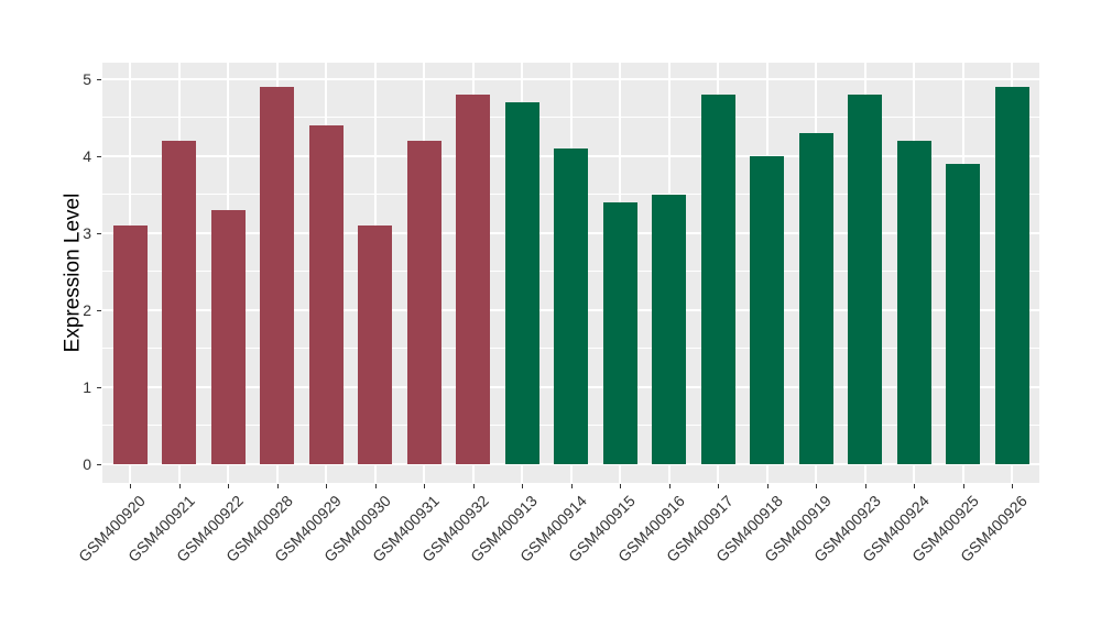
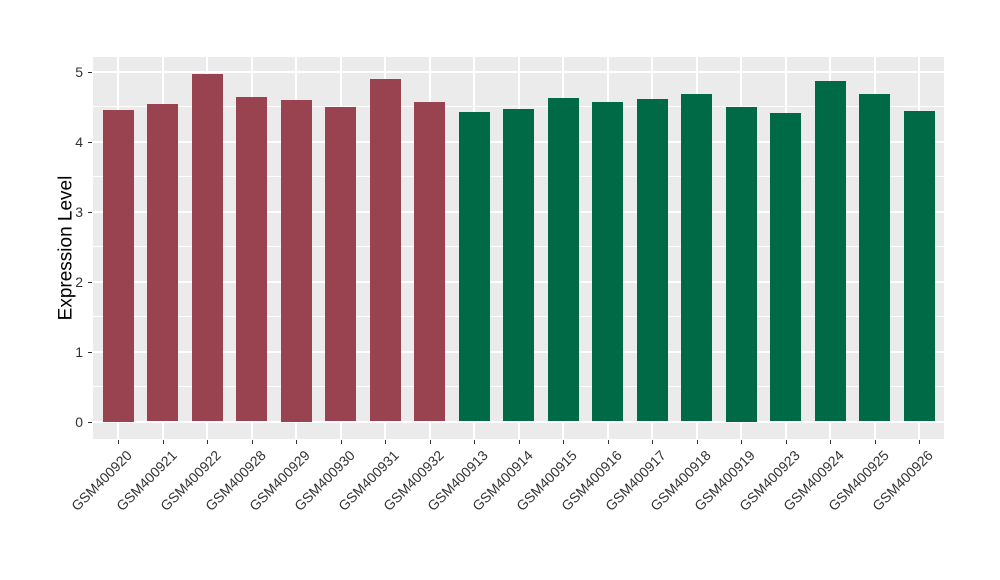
GSM400920: 3.1 -> 4.5
GSM400921: 4.2 -> 4.5
GSM400922: 3.3 -> 5.0
GSM400928: 4.9 -> 4.6
GSM400929: 4.4 -> 4.6
GSM400930: 3.1 -> 4.5
GSM400931: 4.2 -> 4.9
GSM400932: 4.8 -> 4.6
GSM400913: 4.7 -> 4.4
GSM400914: 4.1 -> 4.5
GSM400915: 3.4 -> 4.6
GSM400916: 3.5 -> 4.6
GSM400917: 4.8 -> 4.6
GSM400918: 4.0 -> 4.7
GSM400919: 4.3 -> 4.5
GSM400923: 4.8 -> 4.4
GSM400924: 4.2 -> 4.9
GSM400925: 3.9 -> 4.7
GSM400926: 4.9 -> 4.4
